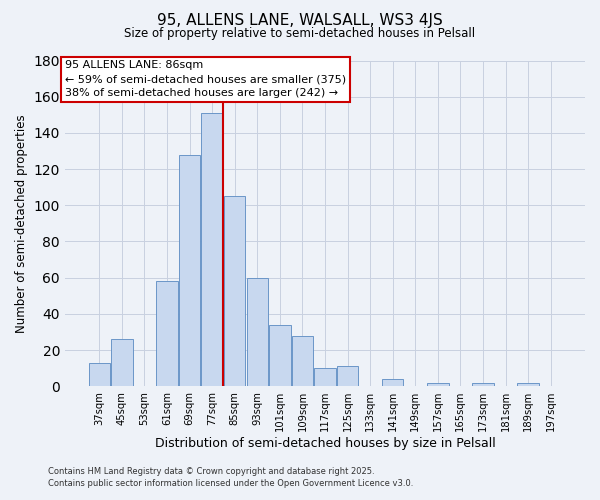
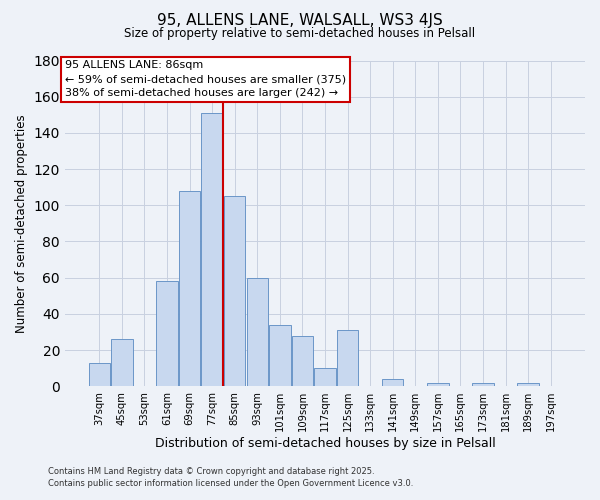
69sqm: 128 -> 108
125sqm: 11 -> 31
